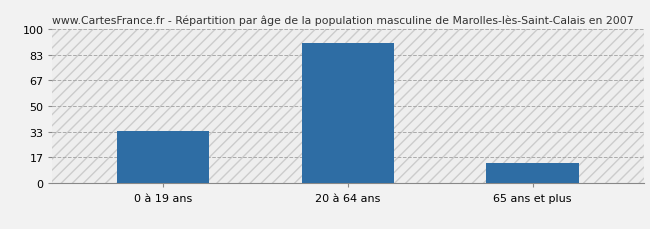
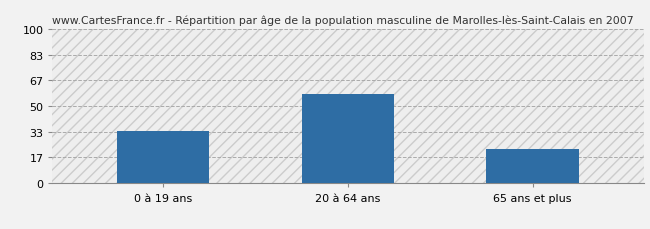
20 à 64 ans: 91 -> 58
65 ans et plus: 13 -> 22
